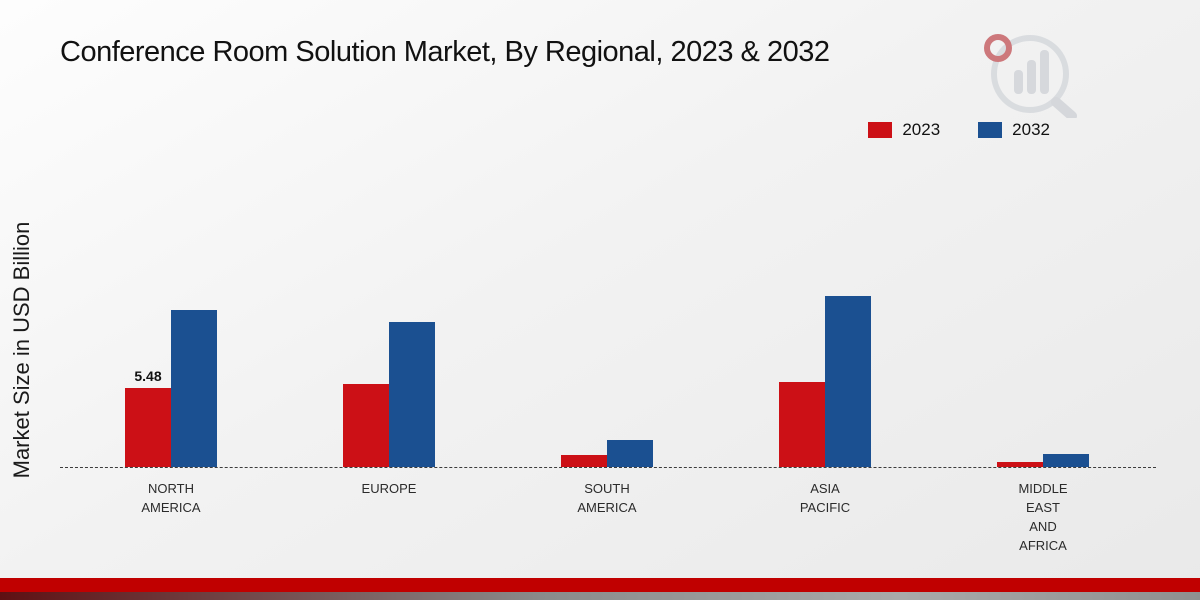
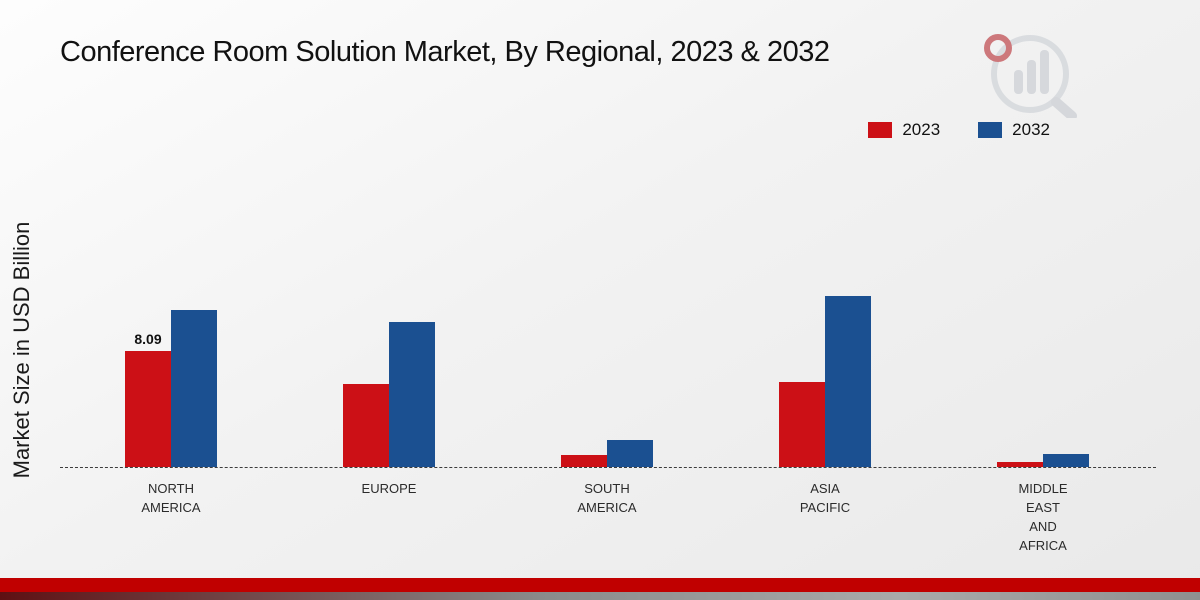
2023/NORTH AMERICA: 5.48 -> 8.09
